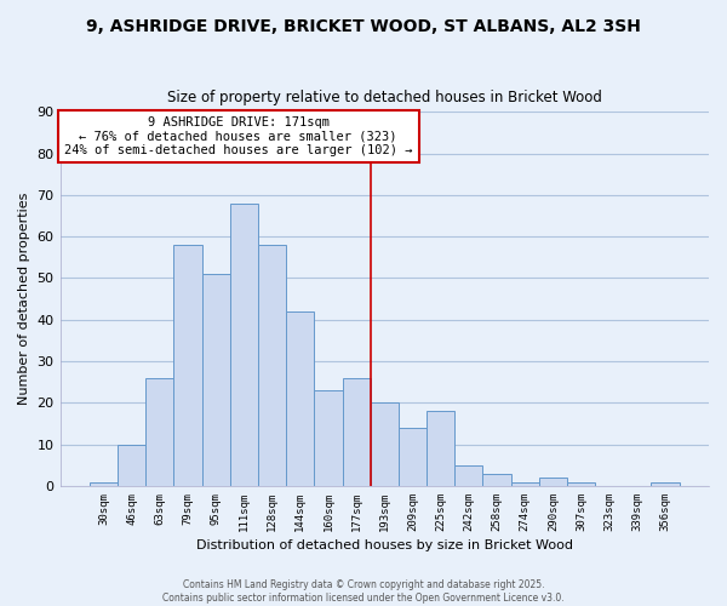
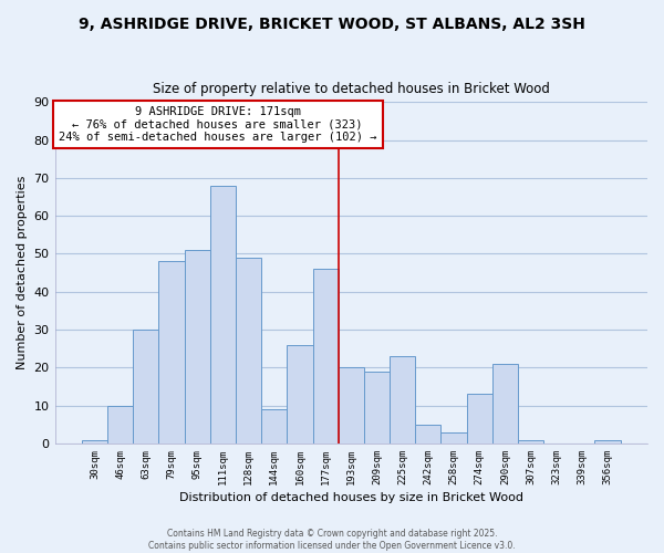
63sqm: 26 -> 30
79sqm: 58 -> 48
128sqm: 58 -> 49
144sqm: 42 -> 9
160sqm: 23 -> 26
177sqm: 26 -> 46
209sqm: 14 -> 19
225sqm: 18 -> 23
274sqm: 1 -> 13
290sqm: 2 -> 21
